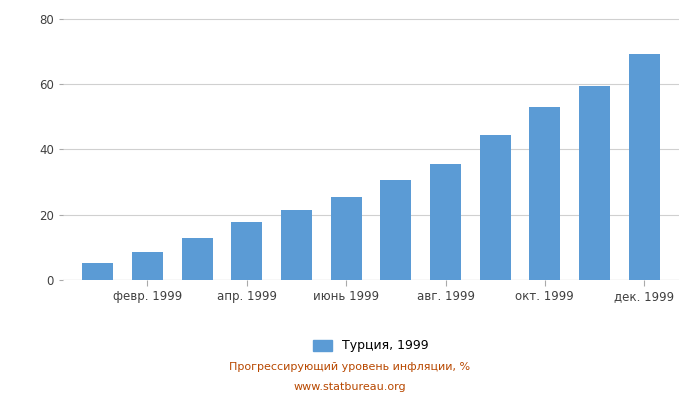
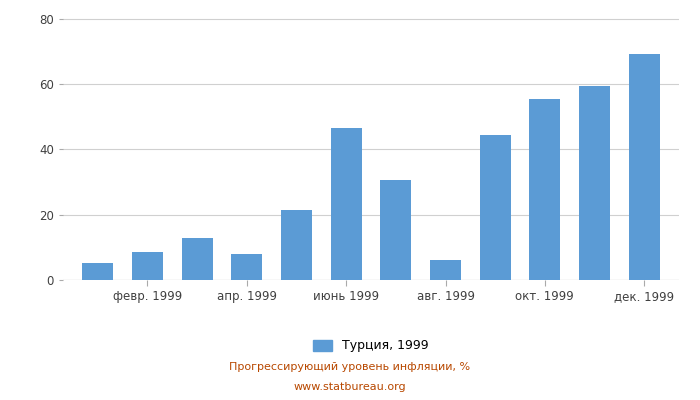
апр. 1999: 17.6 -> 8.0
июнь 1999: 25.5 -> 46.5
авг. 1999: 35.5 -> 6.0
окт. 1999: 53.0 -> 55.5
